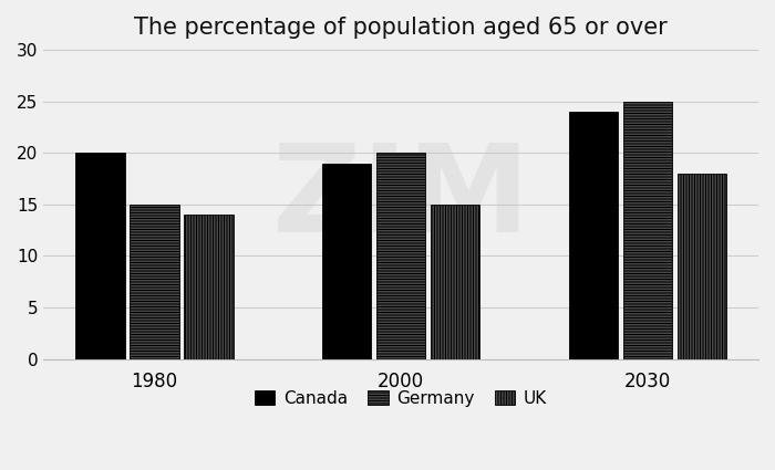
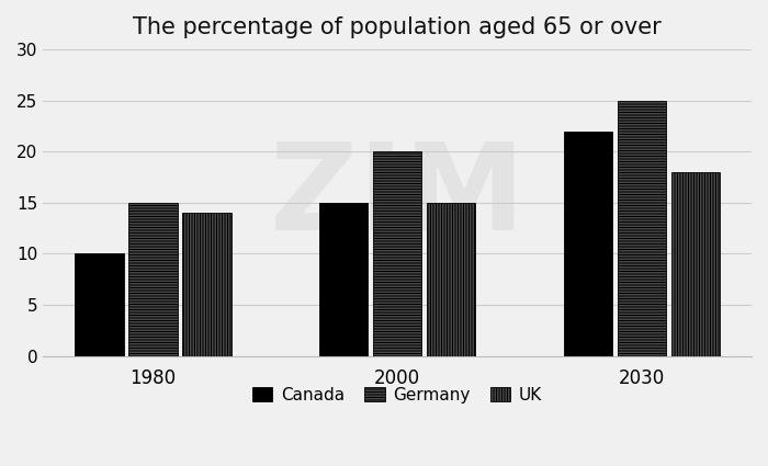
Canada/1980: 20 -> 10
Canada/2000: 19 -> 15
Canada/2030: 24 -> 22
